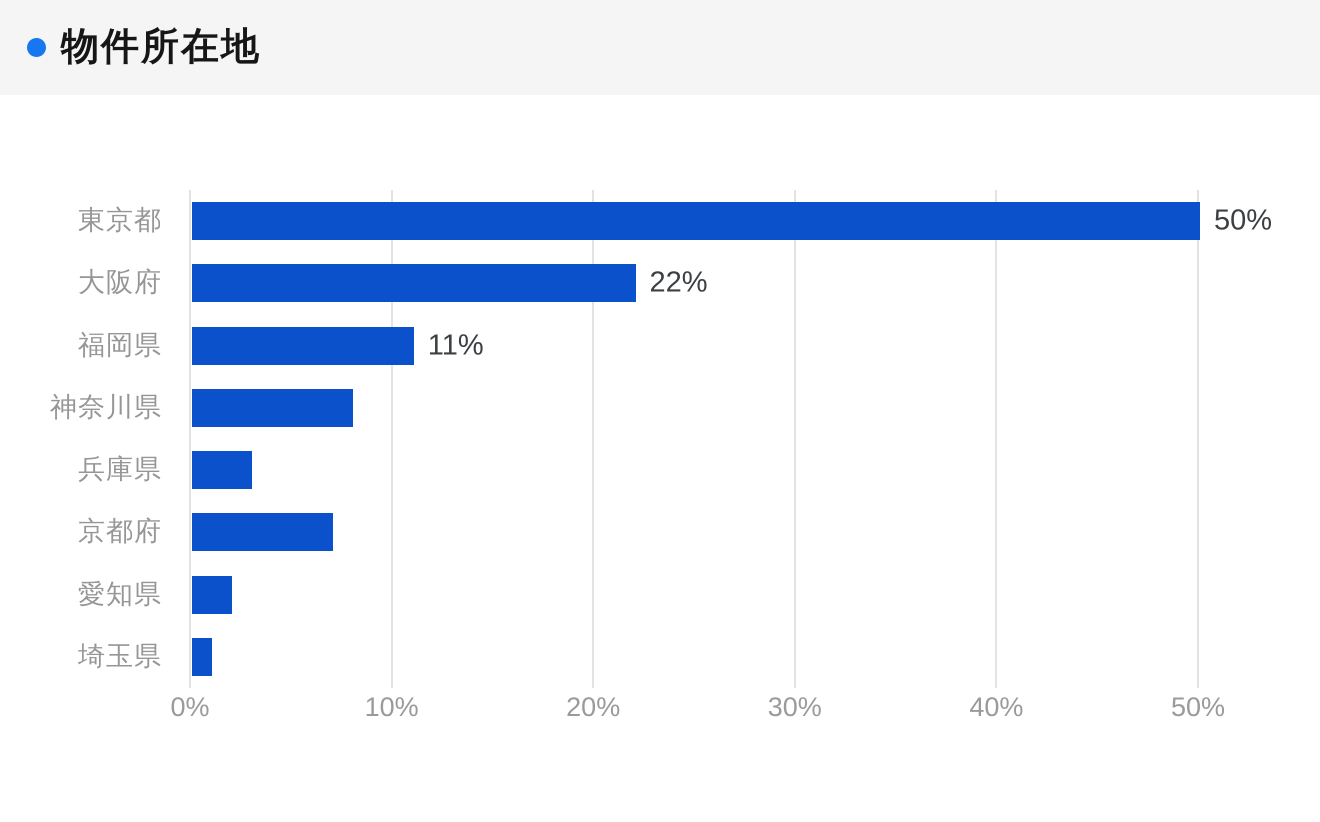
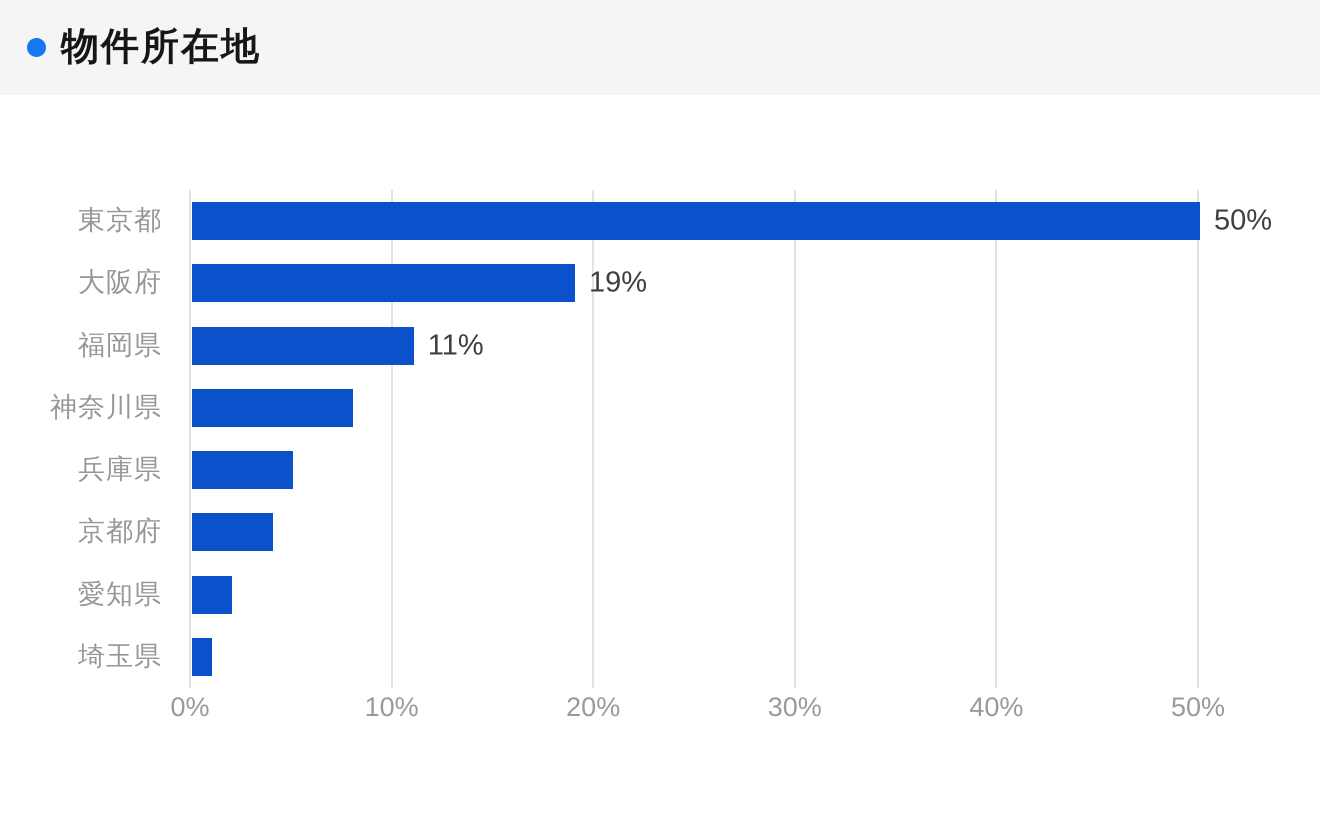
大阪府: 22% -> 19%
兵庫県: 3% -> 5%
京都府: 7% -> 4%
